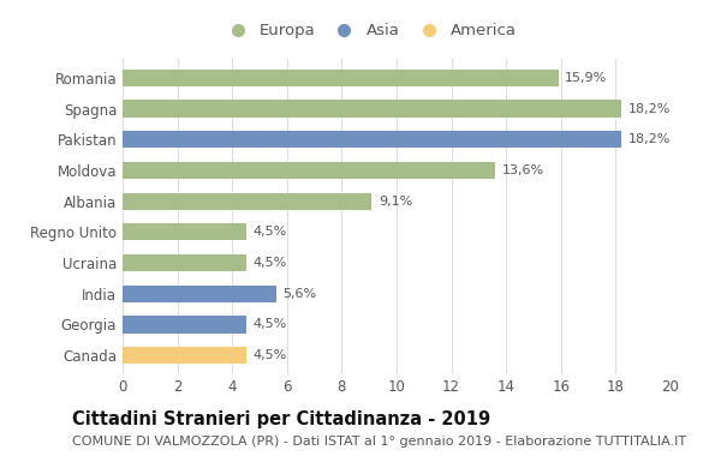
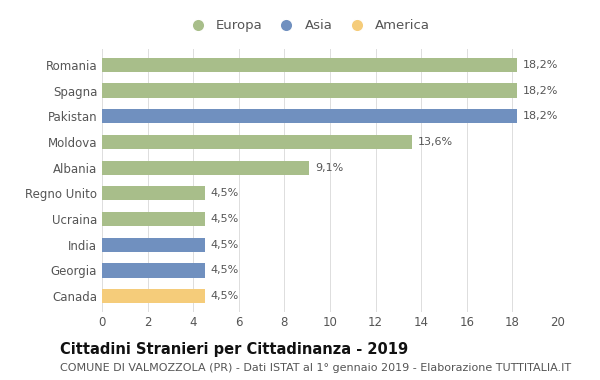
Romania: 15,9% -> 18,2%
India: 5,6% -> 4,5%
